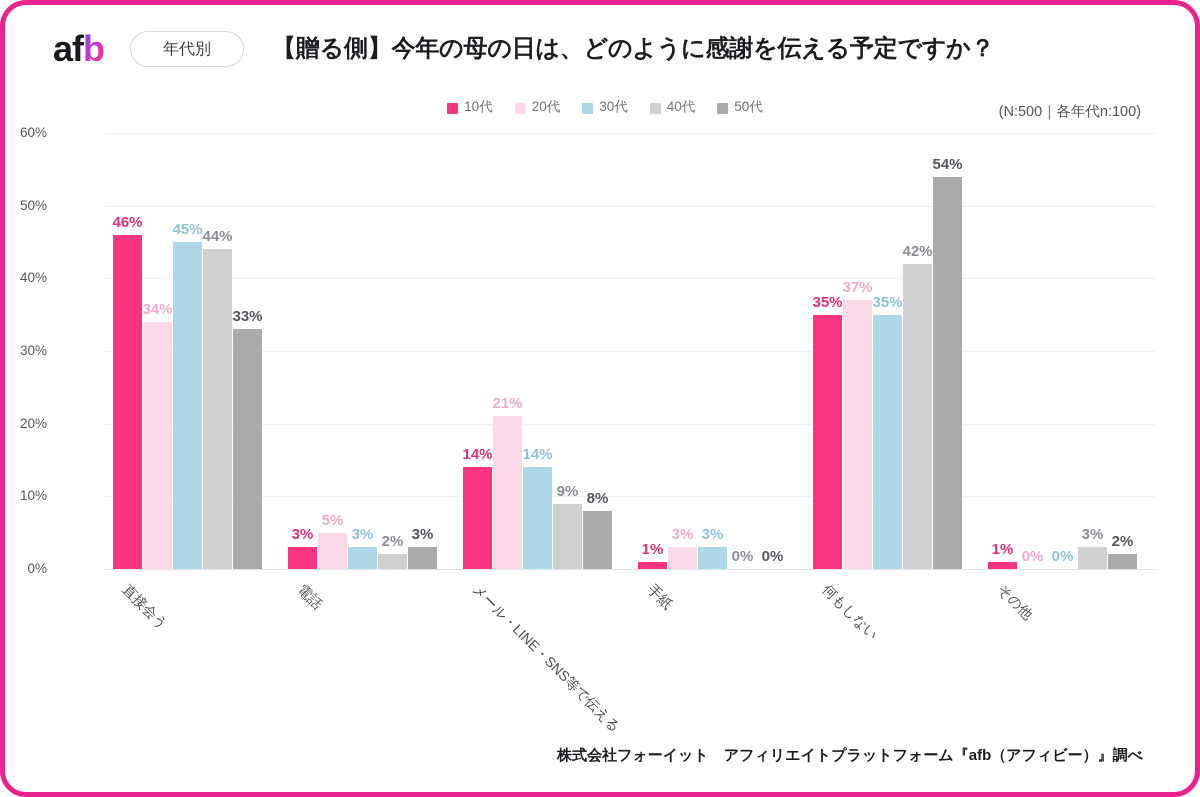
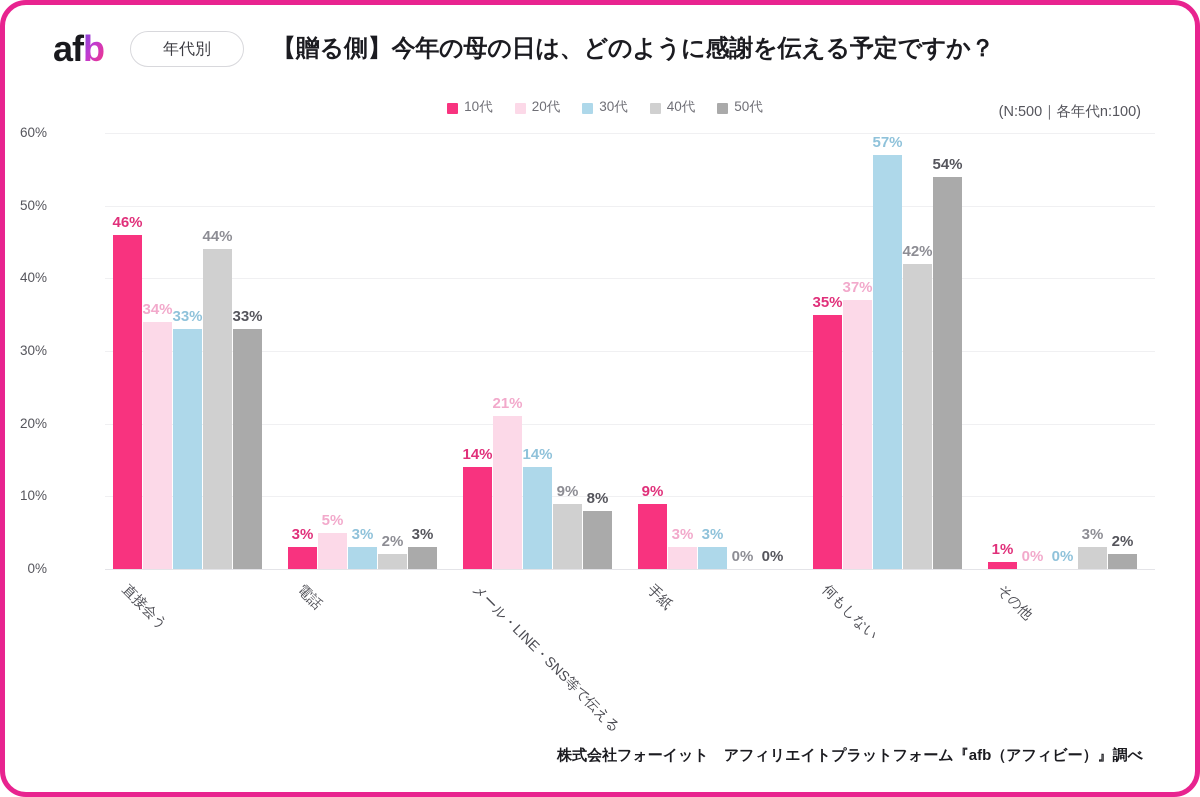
30代/直接会う: 45% -> 33%
10代/手紙: 1% -> 9%
30代/何もしない: 35% -> 57%
